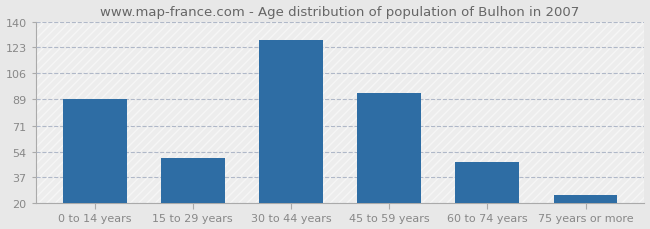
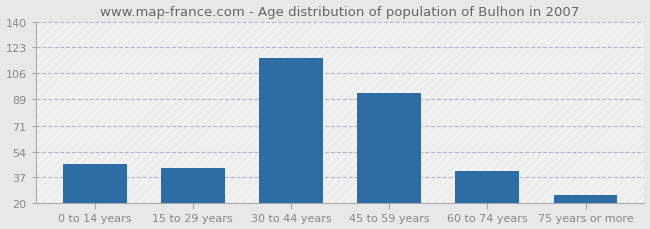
0 to 14 years: 89 -> 46
15 to 29 years: 50 -> 43
30 to 44 years: 128 -> 116
60 to 74 years: 47 -> 41
